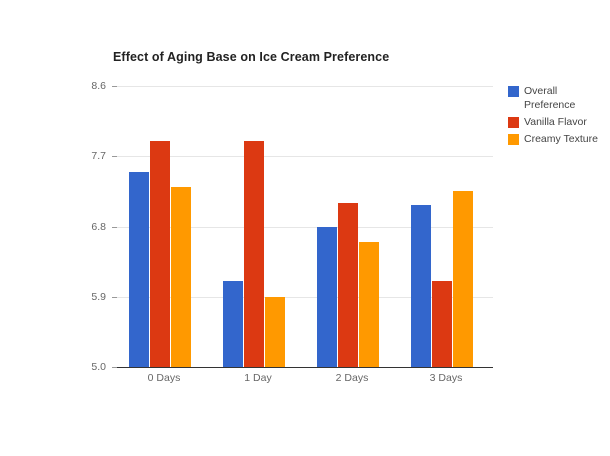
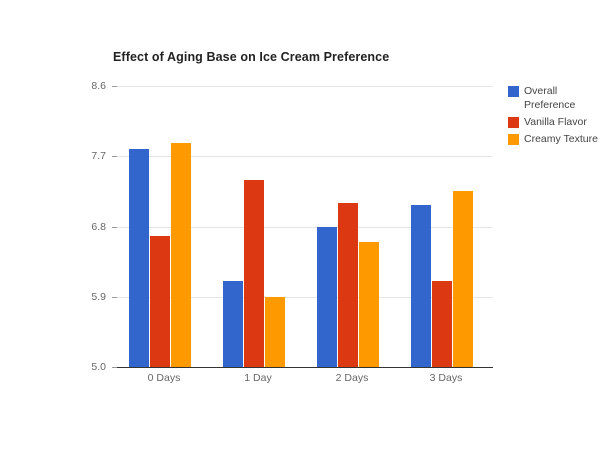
Overall Preference/0 Days: 7.5 -> 7.8
Vanilla Flavor/0 Days: 7.9 -> 6.7
Creamy Texture/0 Days: 7.3 -> 7.9
Vanilla Flavor/1 Day: 7.9 -> 7.4
